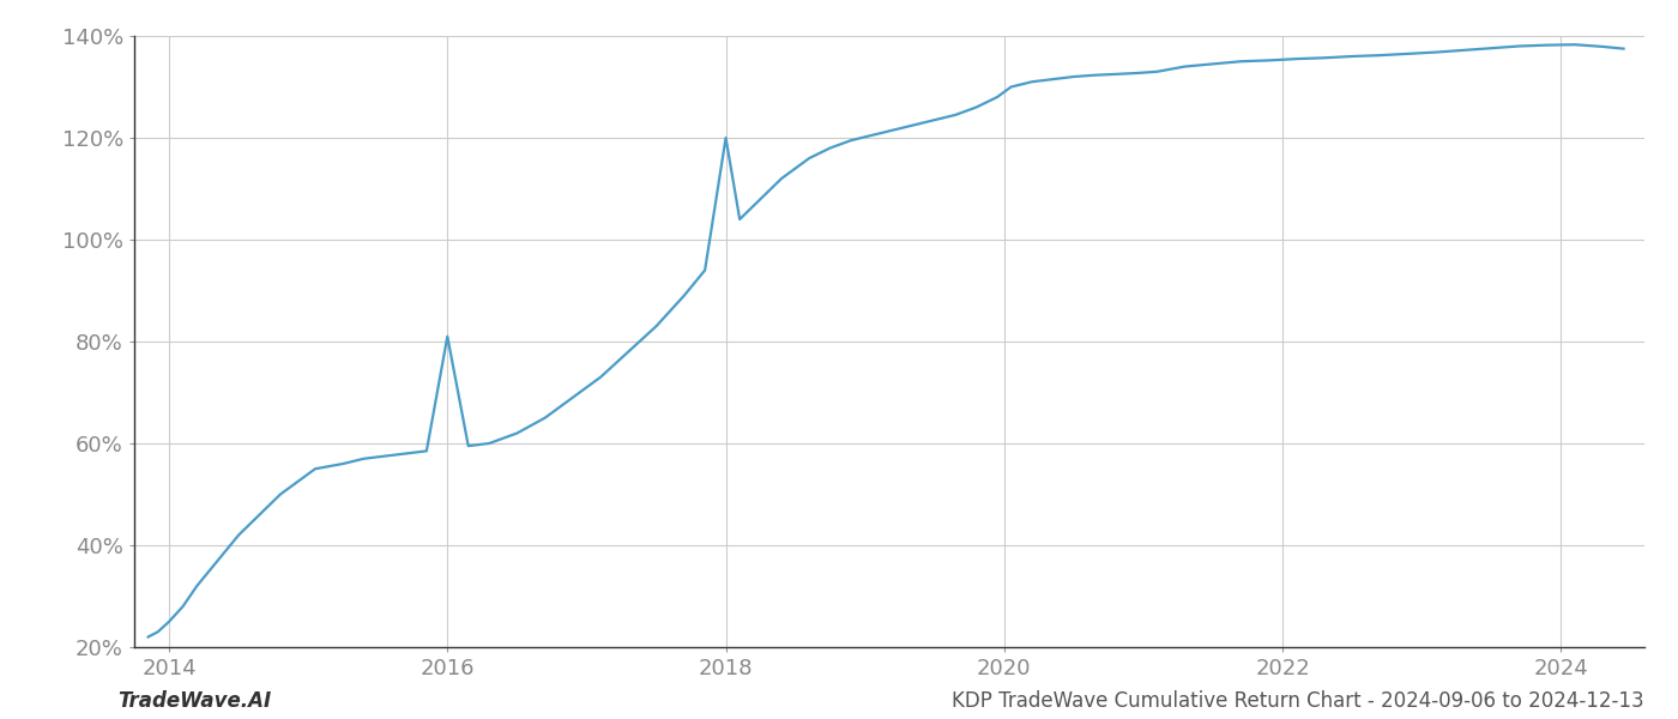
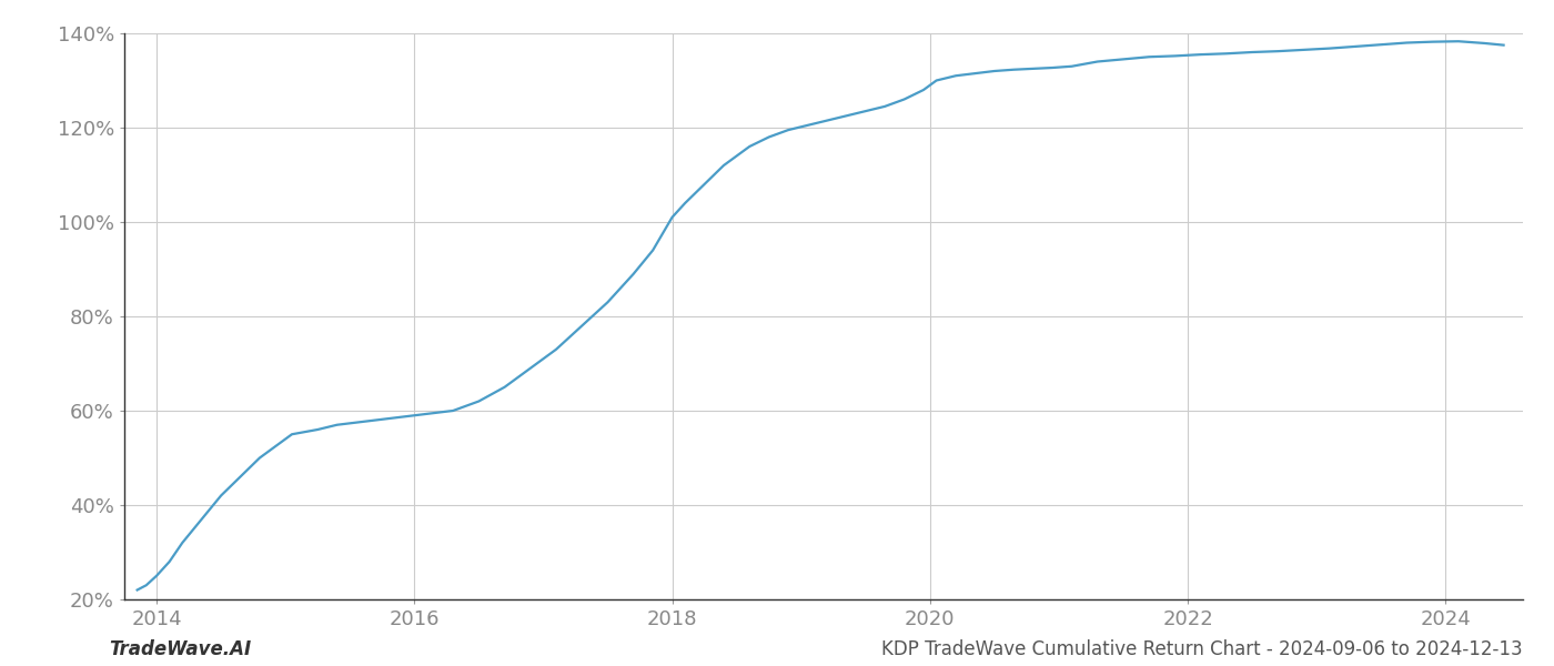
2016: 81.0% -> 59.0%
2018: 120.0% -> 101.0%
